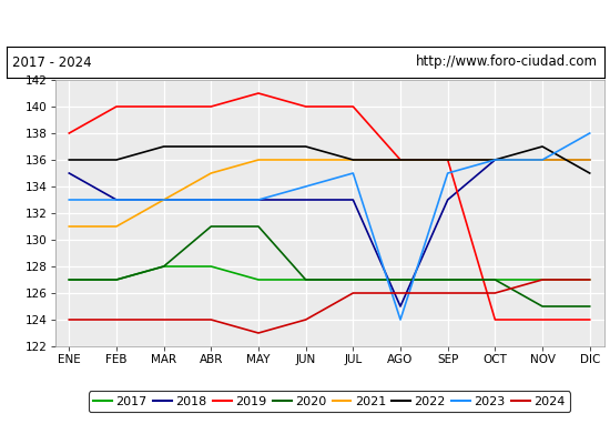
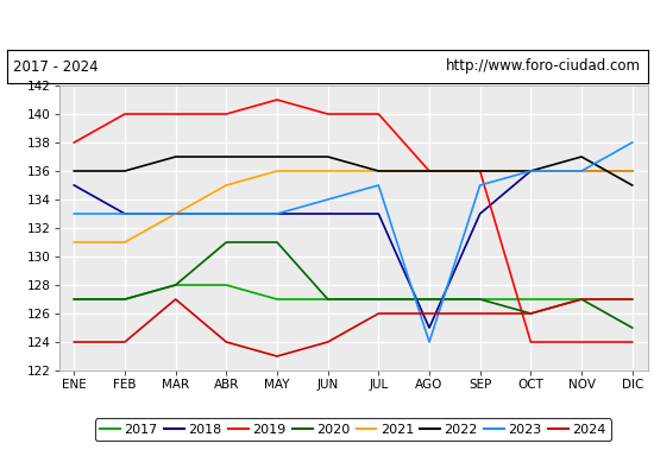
2024/MAR: 124 -> 127
2020/OCT: 127 -> 126
2020/NOV: 125 -> 127
